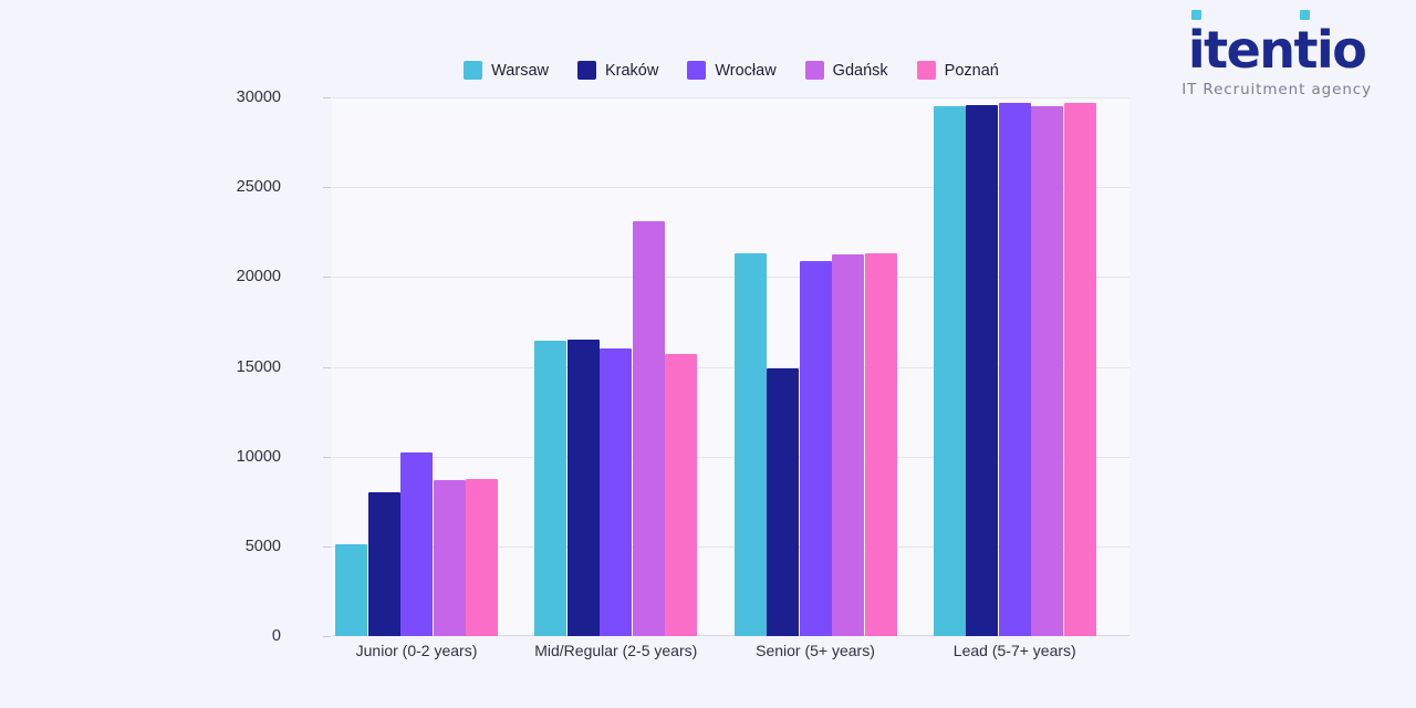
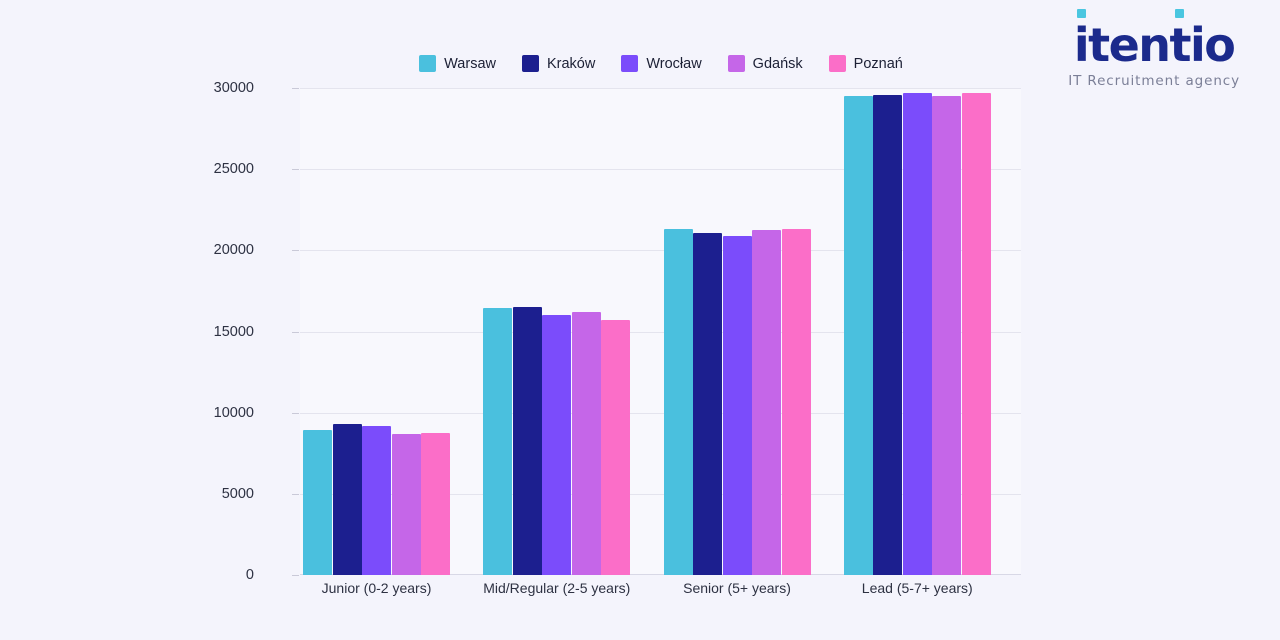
Warsaw/Junior (0-2 years): 5100 -> 8900
Kraków/Junior (0-2 years): 8000 -> 9300
Wrocław/Junior (0-2 years): 10200 -> 9200
Gdańsk/Mid/Regular (2-5 years): 23100 -> 16200
Kraków/Senior (5+ years): 14900 -> 21100
